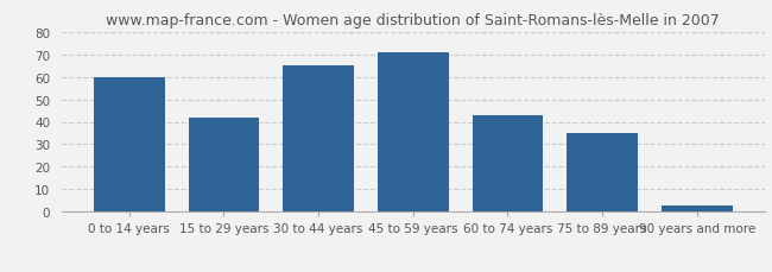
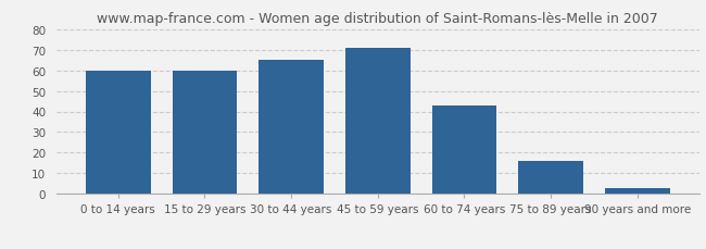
15 to 29 years: 42 -> 60
75 to 89 years: 35 -> 16
